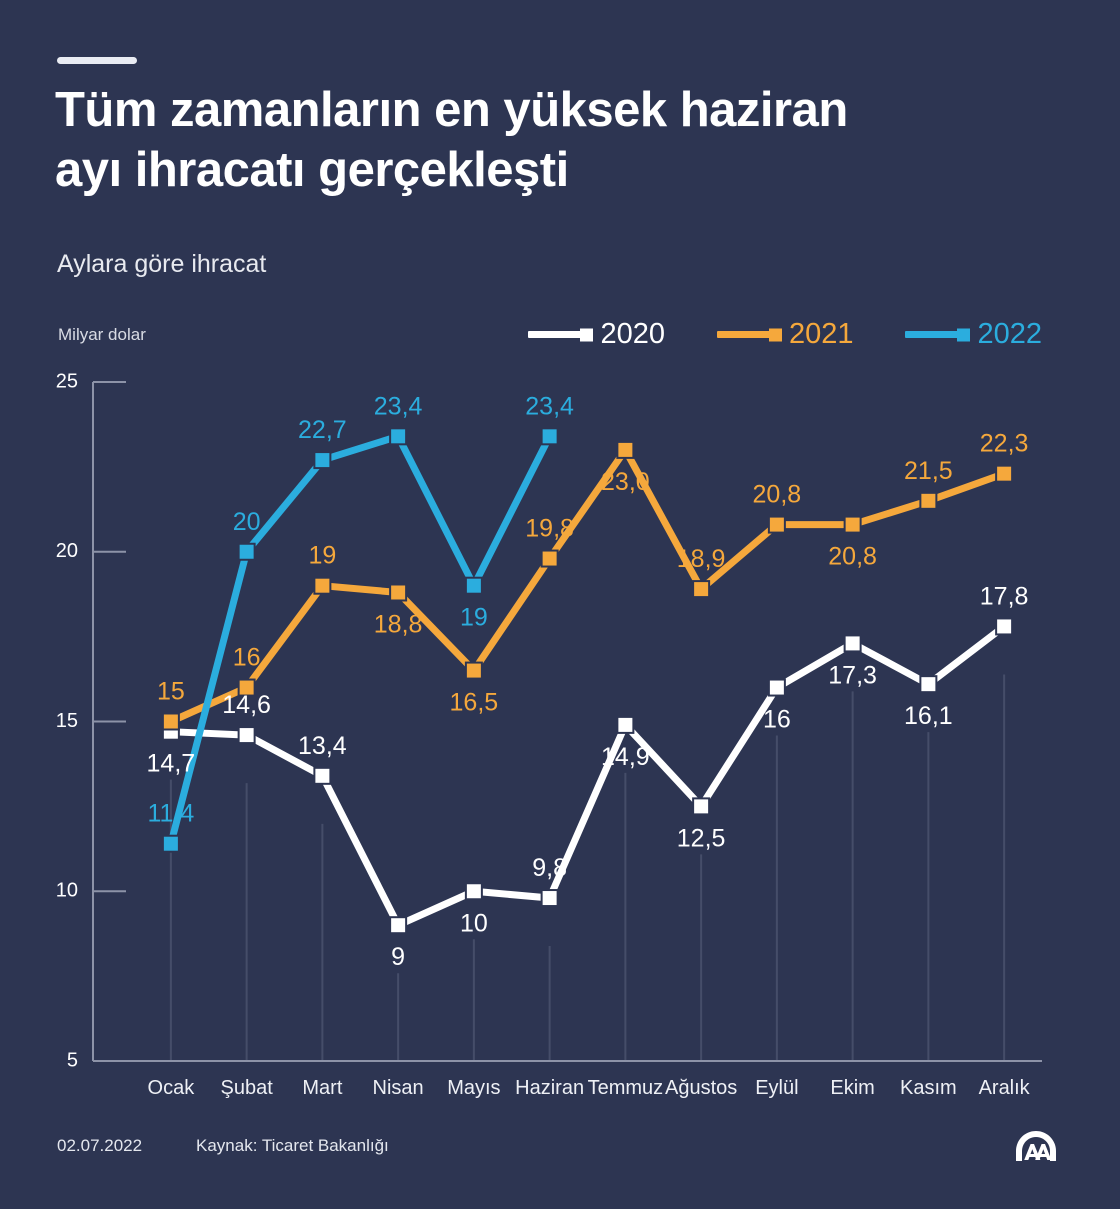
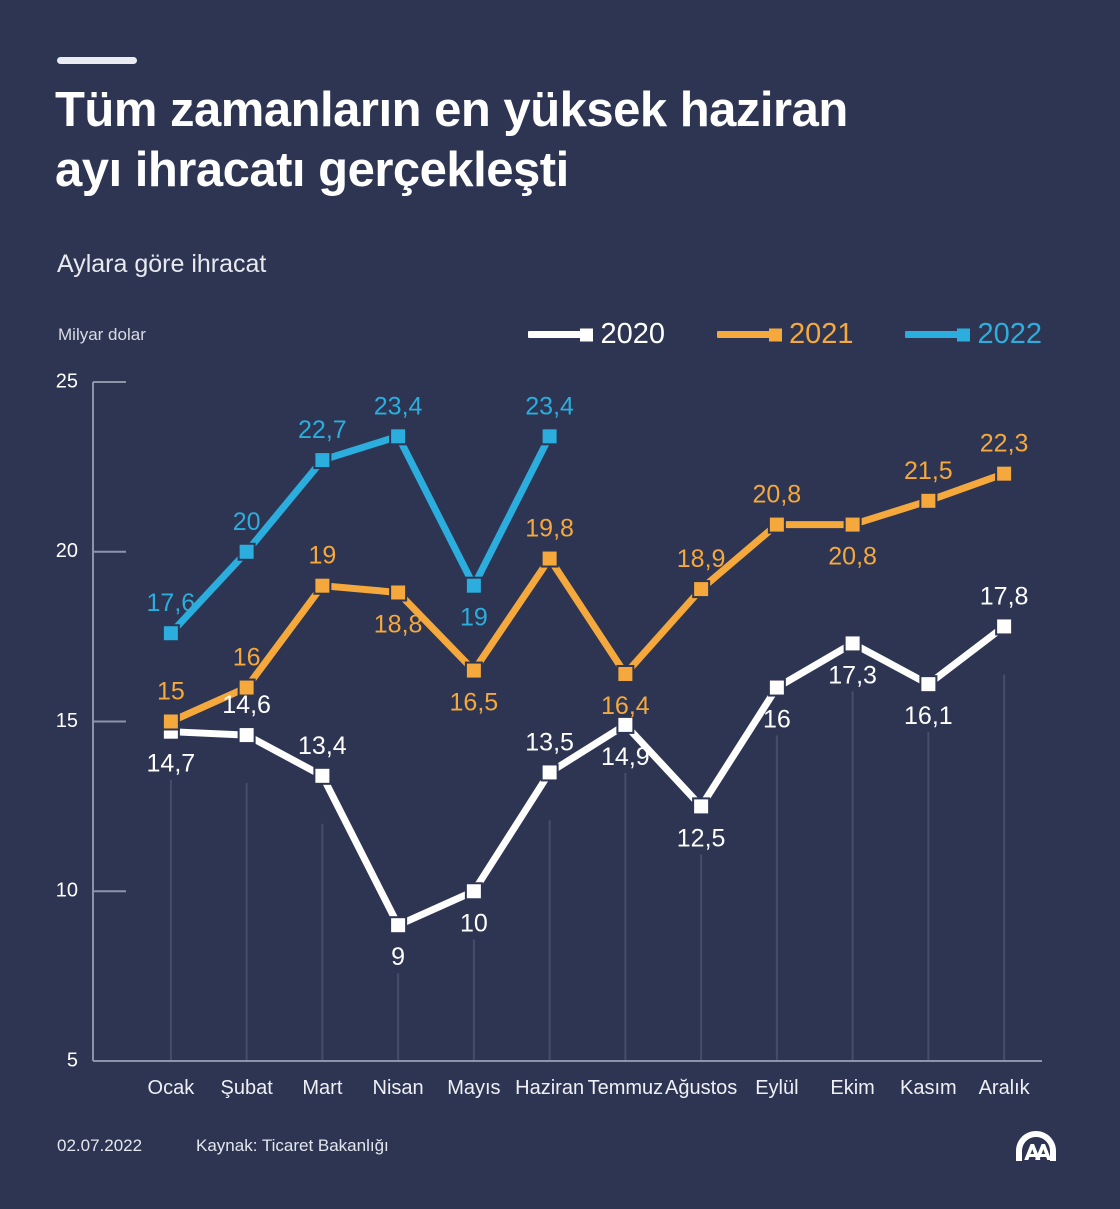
2022/Ocak: 11,4 -> 17,6
2020/Haziran: 9,8 -> 13,5
2021/Temmuz: 23,0 -> 16,4
